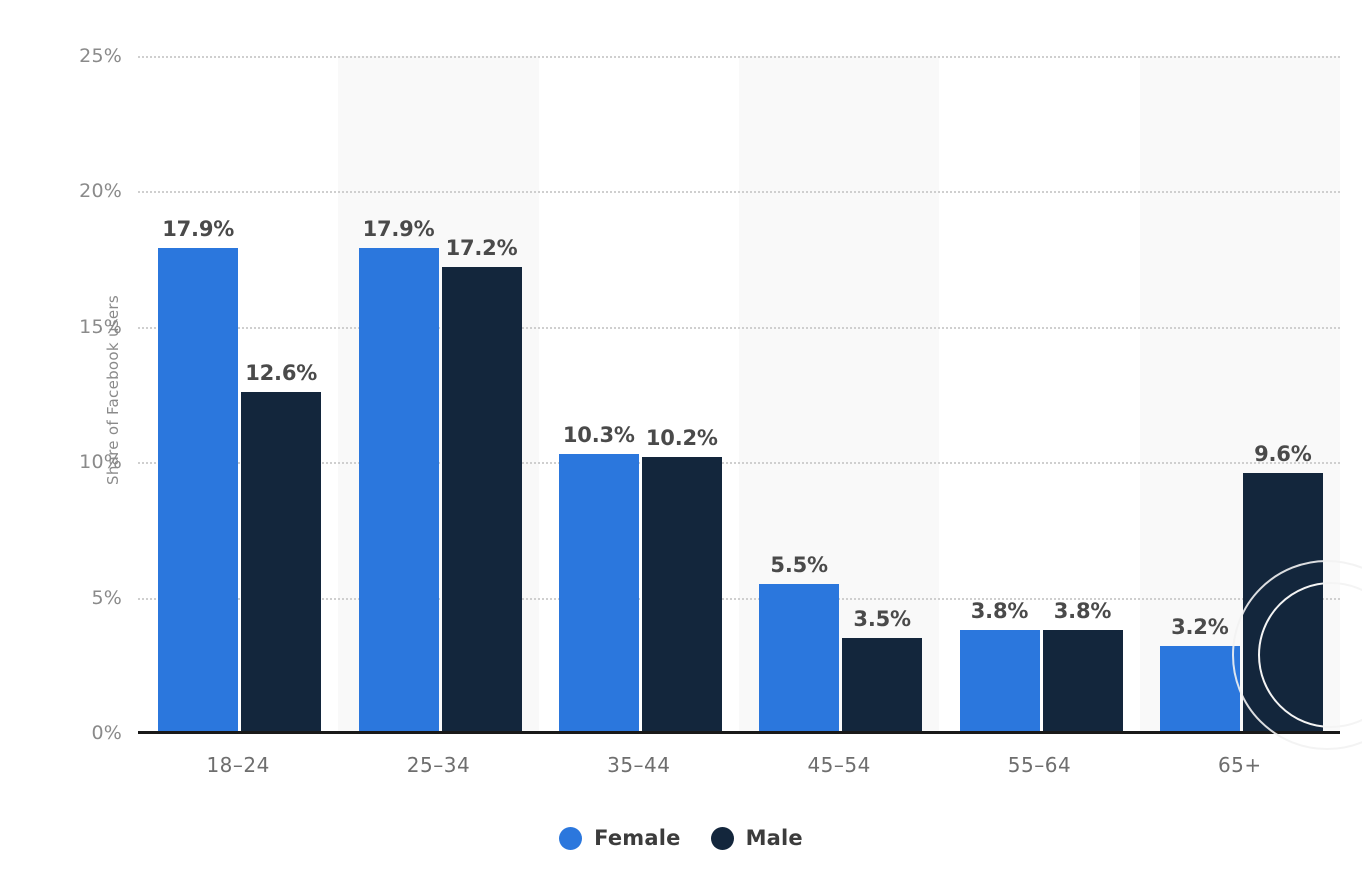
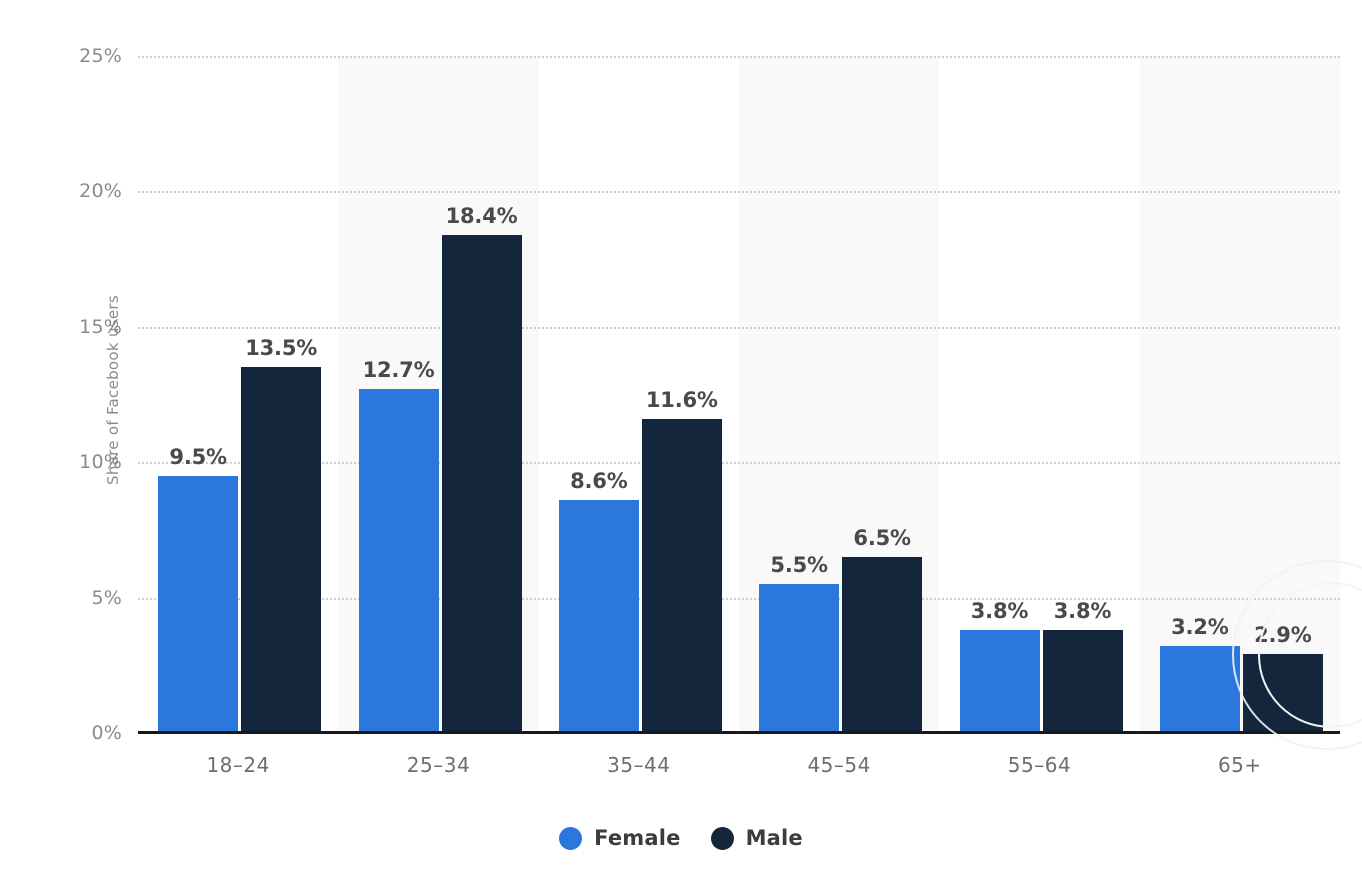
Female/18–24: 17.9% -> 9.5%
Male/18–24: 12.6% -> 13.5%
Female/25–34: 17.9% -> 12.7%
Male/25–34: 17.2% -> 18.4%
Female/35–44: 10.3% -> 8.6%
Male/35–44: 10.2% -> 11.6%
Male/45–54: 3.5% -> 6.5%
Male/65+: 9.6% -> 2.9%
